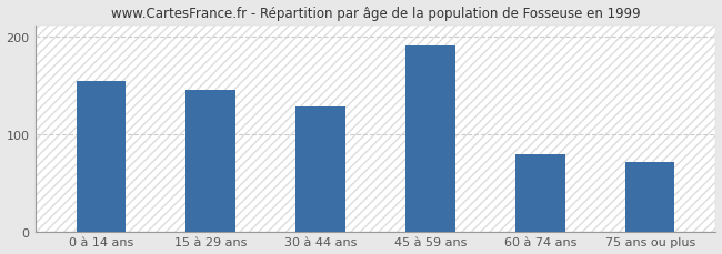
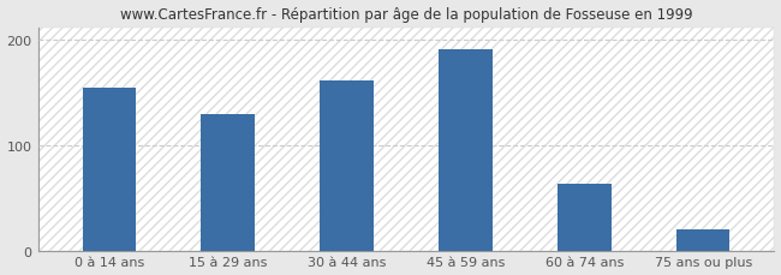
15 à 29 ans: 146 -> 130
30 à 44 ans: 128 -> 162
60 à 74 ans: 80 -> 63
75 ans ou plus: 72 -> 20
